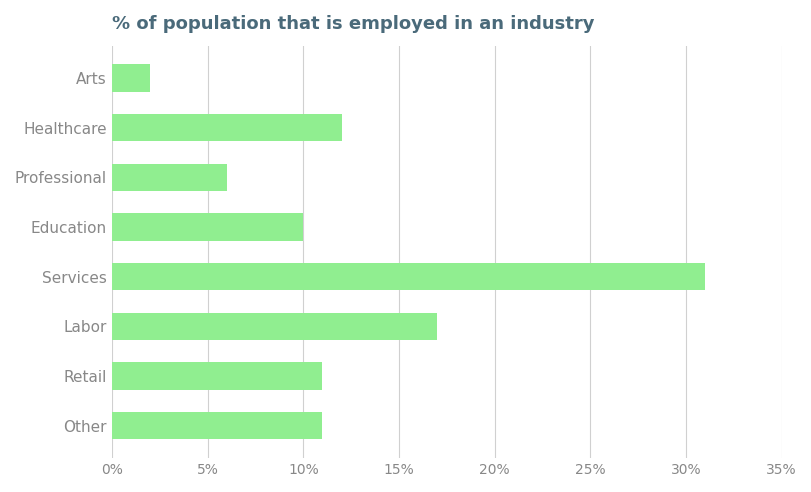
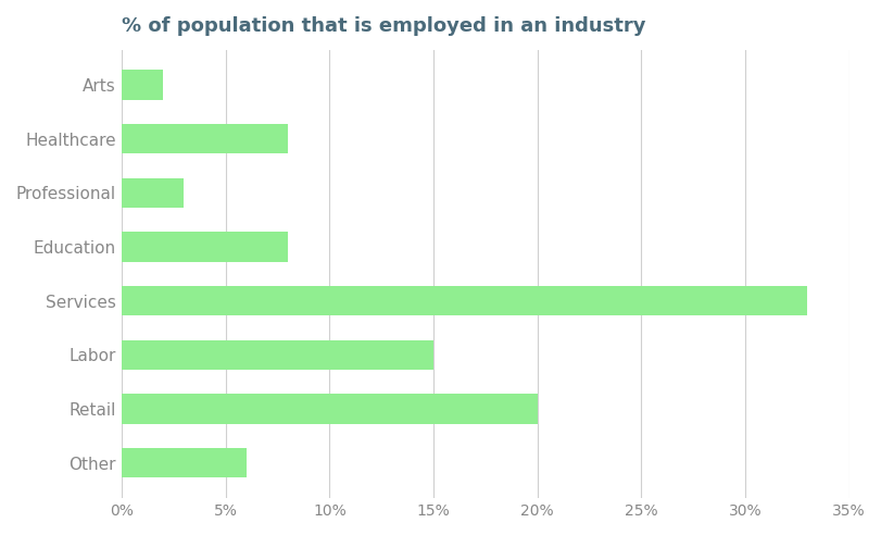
Healthcare: 12% -> 8%
Professional: 6% -> 3%
Education: 10% -> 8%
Services: 31% -> 33%
Labor: 17% -> 15%
Retail: 11% -> 20%
Other: 11% -> 6%
